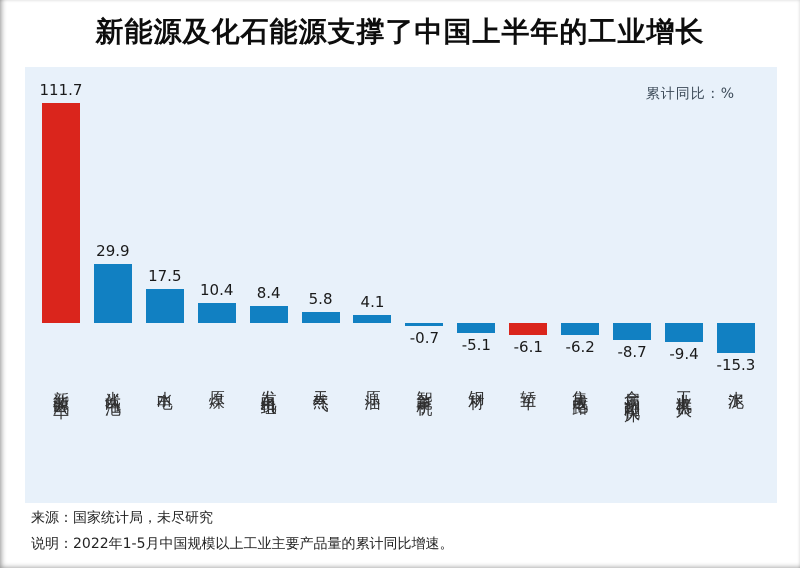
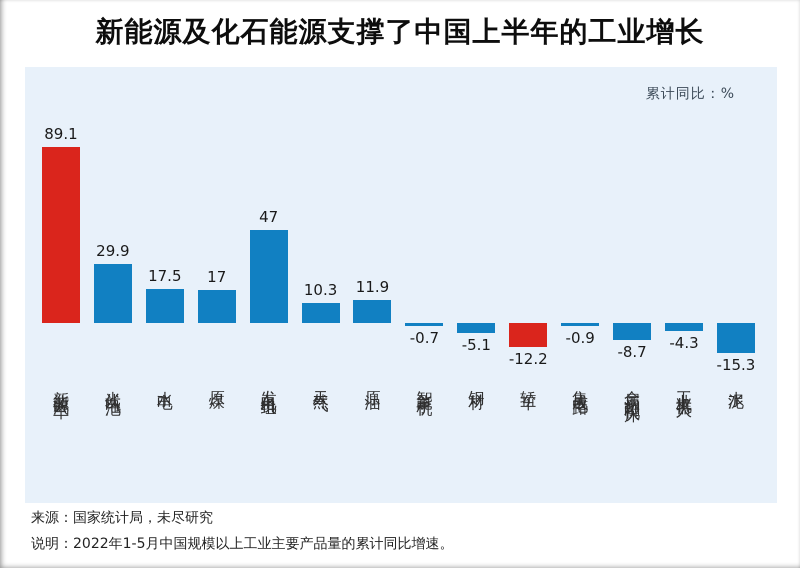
新能源汽车: 111.7 -> 89.1
原煤: 10.4 -> 17
发电机组: 8.4 -> 47
天然气: 5.8 -> 10.3
原油: 4.1 -> 11.9
轿车: -6.1 -> -12.2
集成电路: -6.2 -> -0.9
工业机器人: -9.4 -> -4.3
